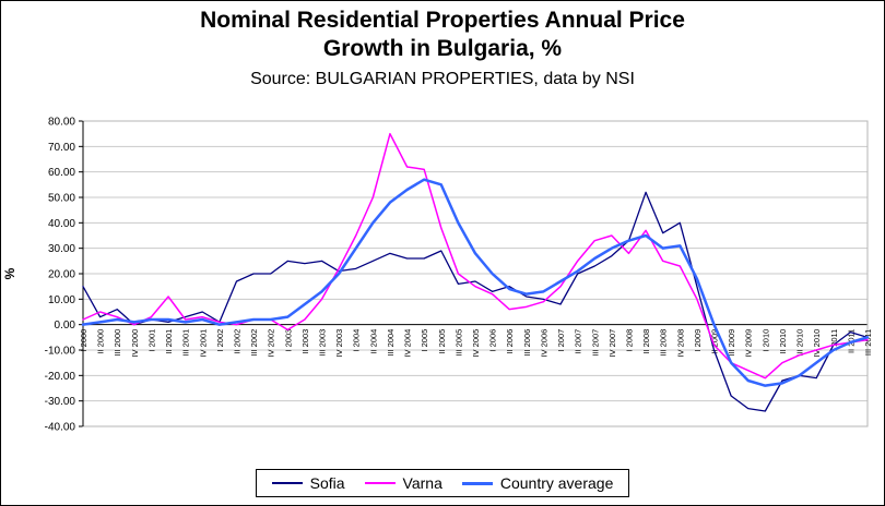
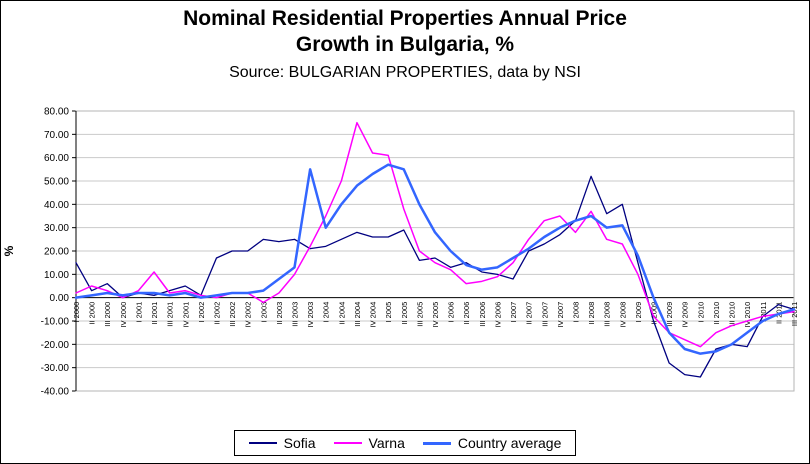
Country average/IV 2003: 20 -> 55
